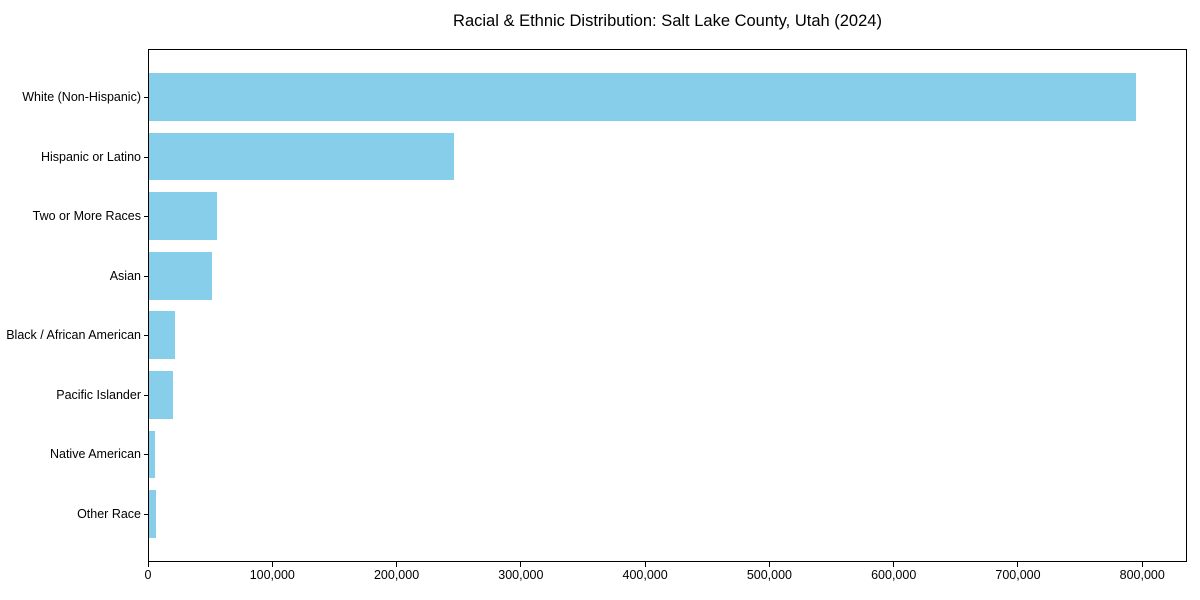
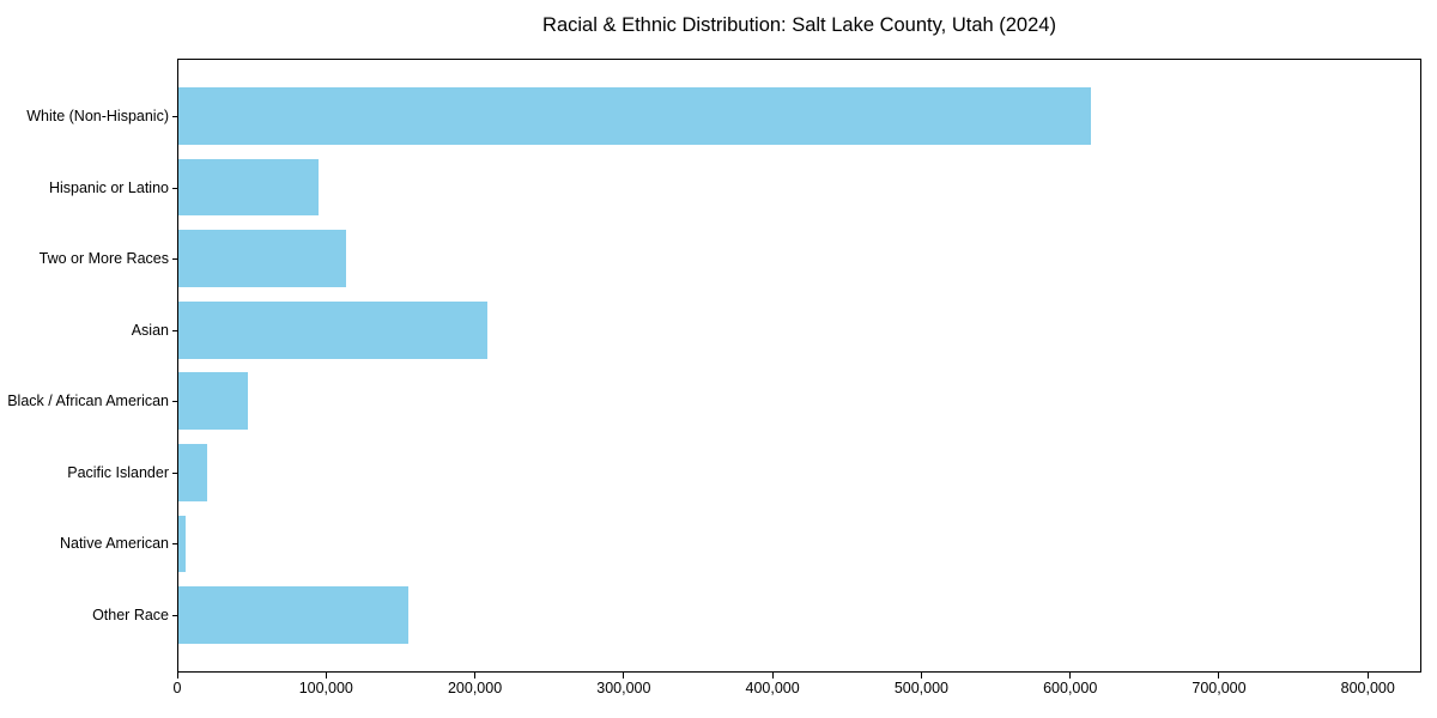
White (Non-Hispanic): 796000 -> 614000
Hispanic or Latino: 246000 -> 94000
Two or More Races: 55000 -> 113000
Asian: 51000 -> 208000
Black / African American: 21000 -> 47000
Other Race: 6000 -> 155000
